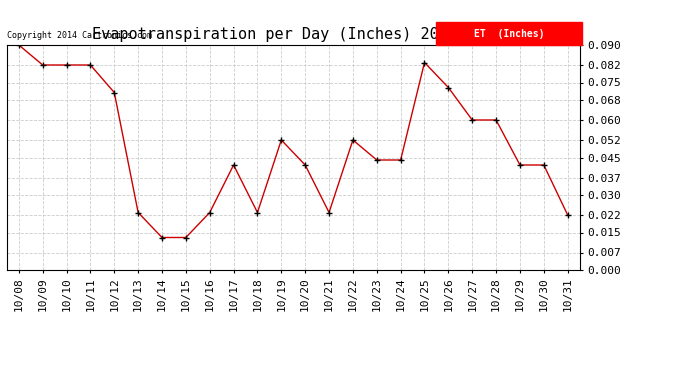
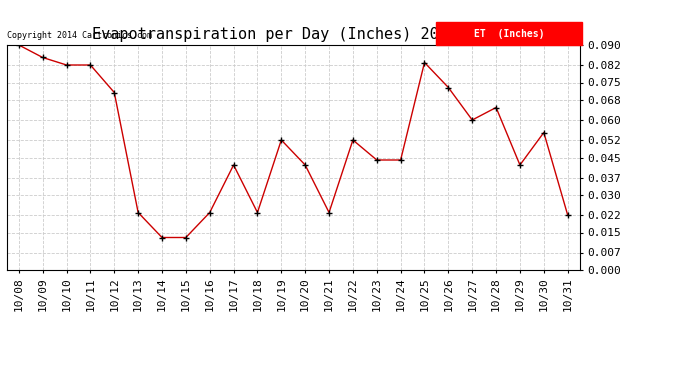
10/09: 0.082 -> 0.085
10/28: 0.060 -> 0.065
10/30: 0.042 -> 0.055
